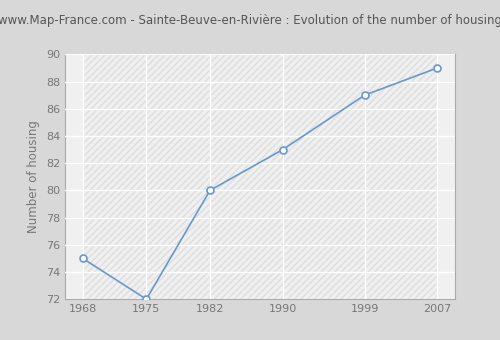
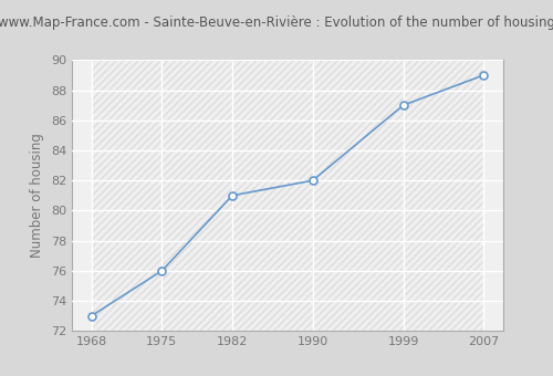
1968: 75 -> 73
1975: 72 -> 76
1982: 80 -> 81
1990: 83 -> 82
